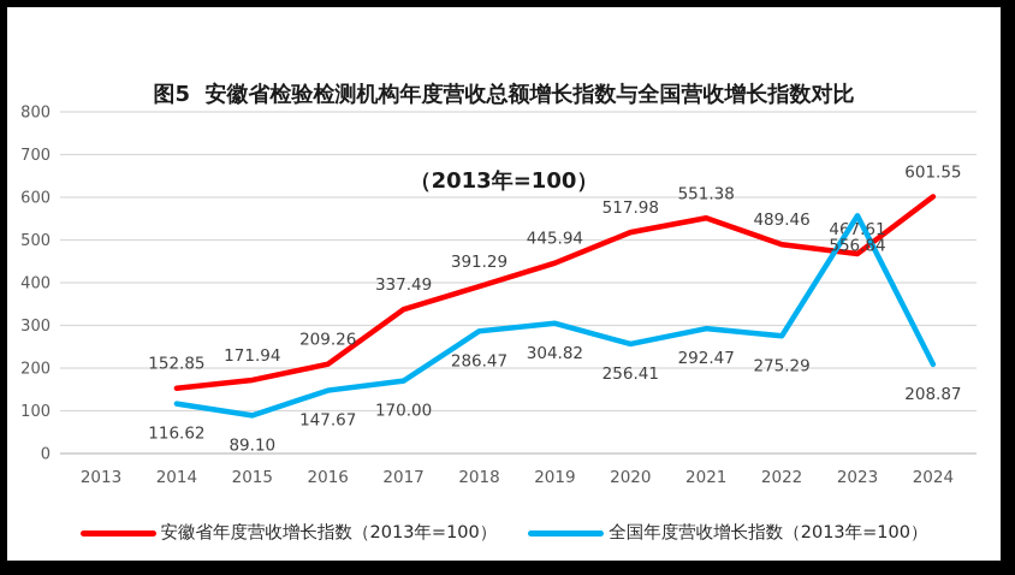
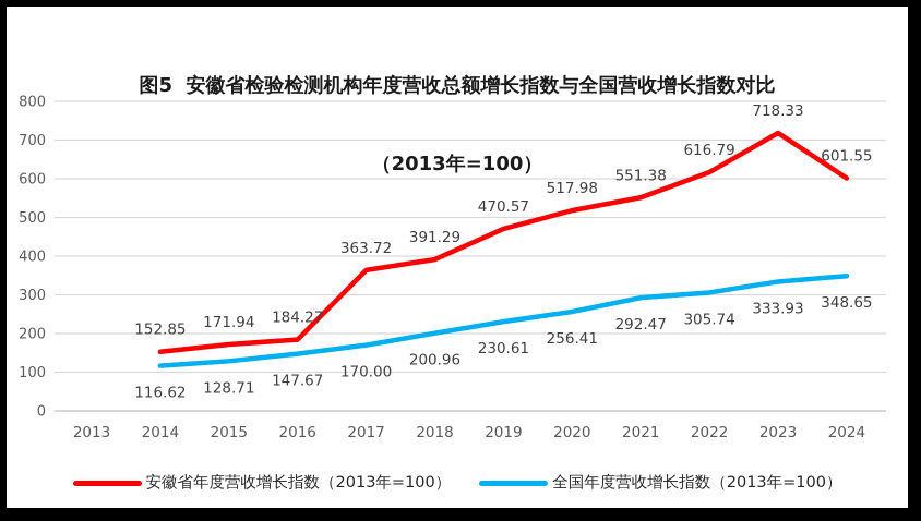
全国年度营收增长指数（2013年=100）/2015: 89.10 -> 128.71
安徽省年度营收增长指数（2013年=100）/2016: 209.26 -> 184.27
安徽省年度营收增长指数（2013年=100）/2017: 337.49 -> 363.72
全国年度营收增长指数（2013年=100）/2018: 286.47 -> 200.96
安徽省年度营收增长指数（2013年=100）/2019: 445.94 -> 470.57
全国年度营收增长指数（2013年=100）/2019: 304.82 -> 230.61
安徽省年度营收增长指数（2013年=100）/2022: 489.46 -> 616.79
全国年度营收增长指数（2013年=100）/2022: 275.29 -> 305.74
安徽省年度营收增长指数（2013年=100）/2023: 467.61 -> 718.33
全国年度营收增长指数（2013年=100）/2023: 556.84 -> 333.93
全国年度营收增长指数（2013年=100）/2024: 208.87 -> 348.65
